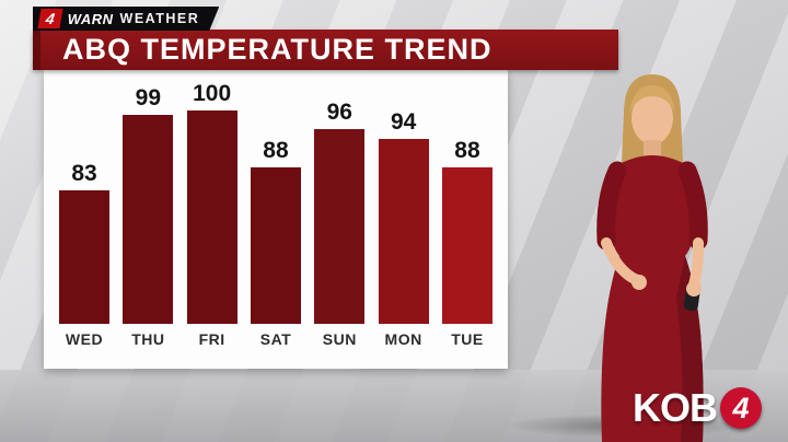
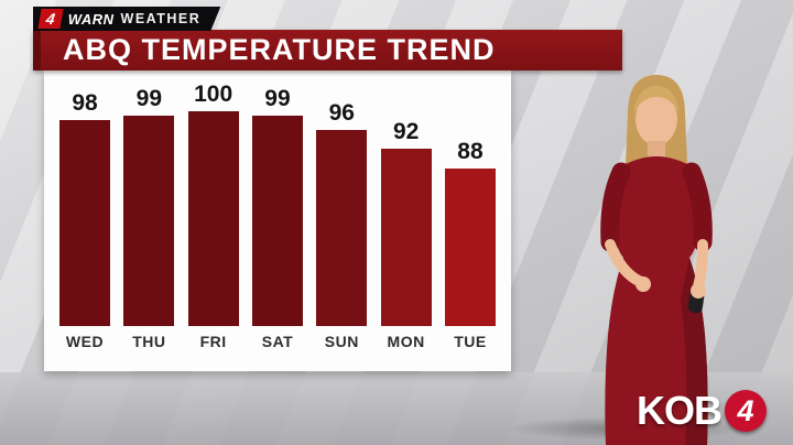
WED: 83 -> 98
SAT: 88 -> 99
MON: 94 -> 92
